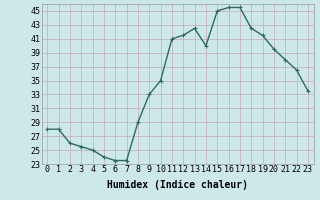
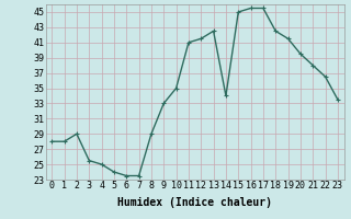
2: 26.0 -> 29.0
14: 40.0 -> 34.0
